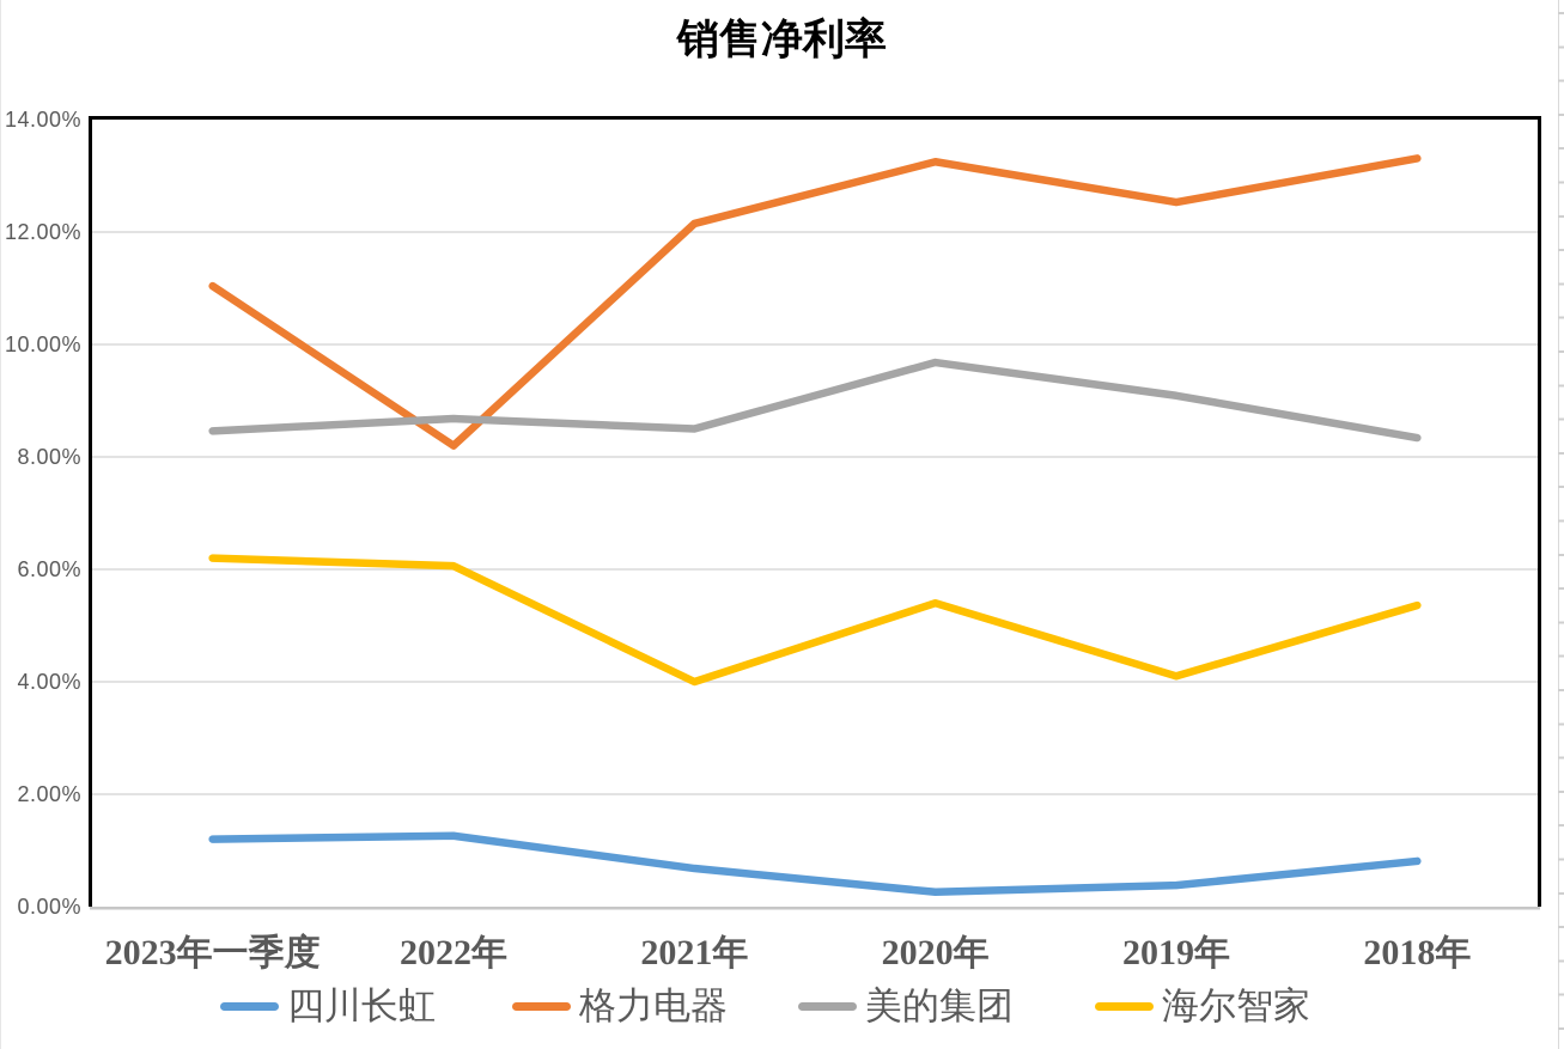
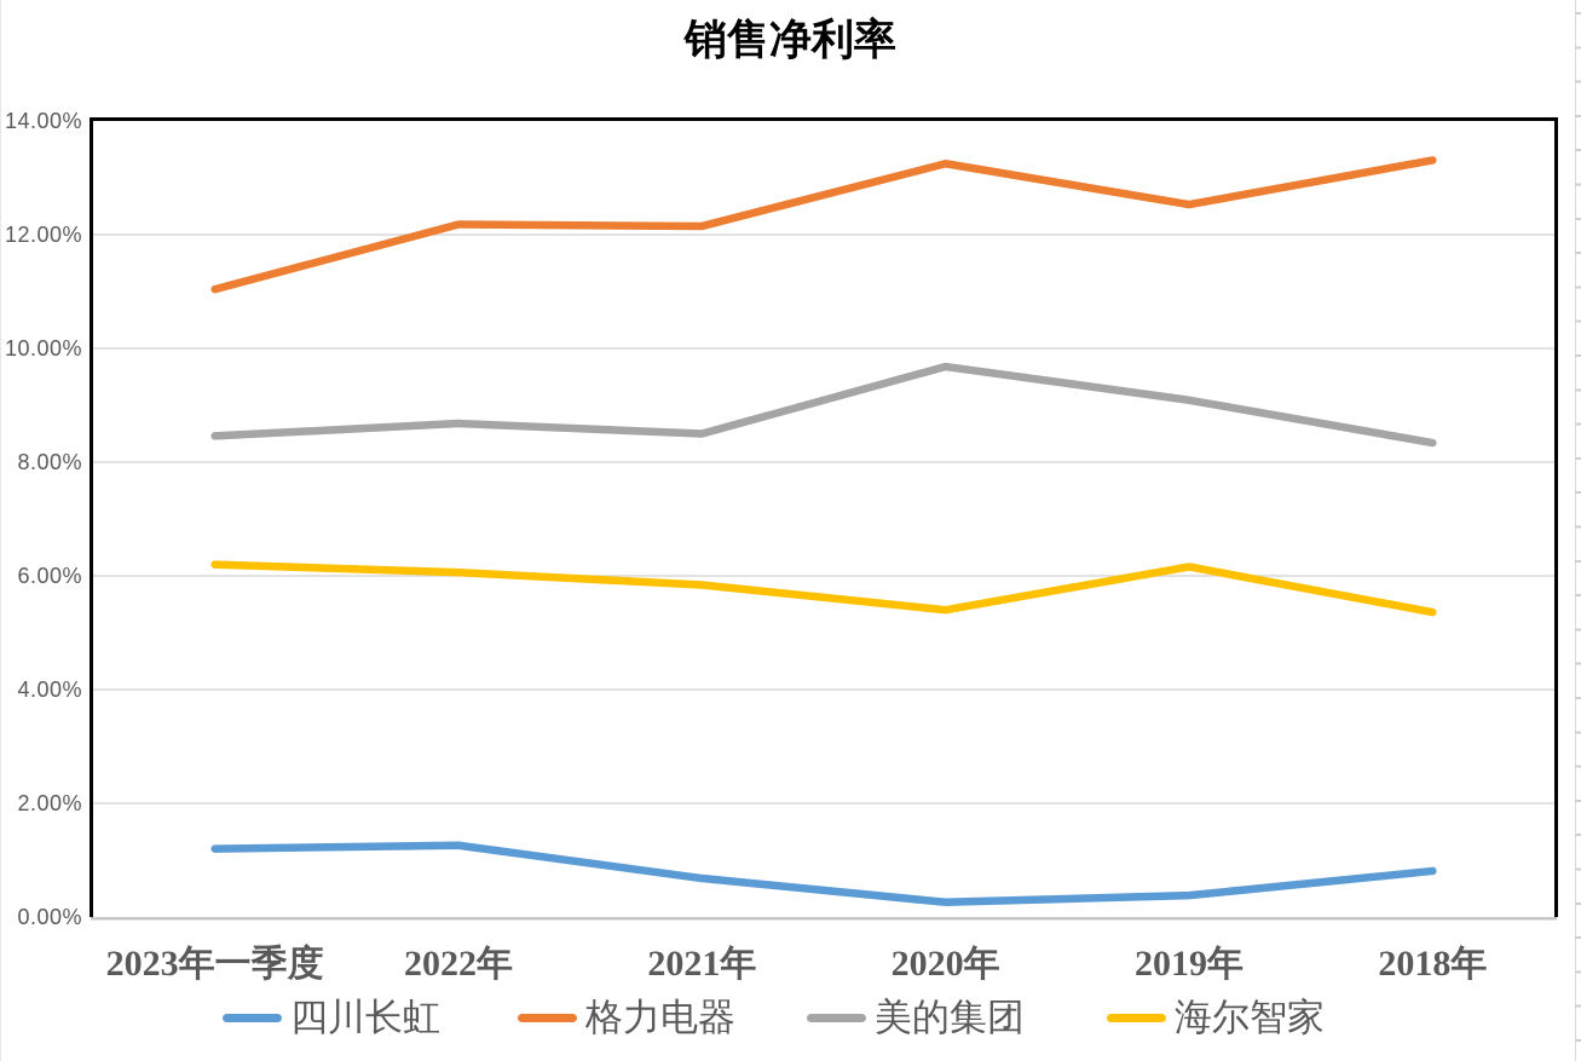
格力电器/2022年: 8.2% -> 12.2%
海尔智家/2021年: 4.0% -> 5.8%
海尔智家/2019年: 4.1% -> 6.2%
